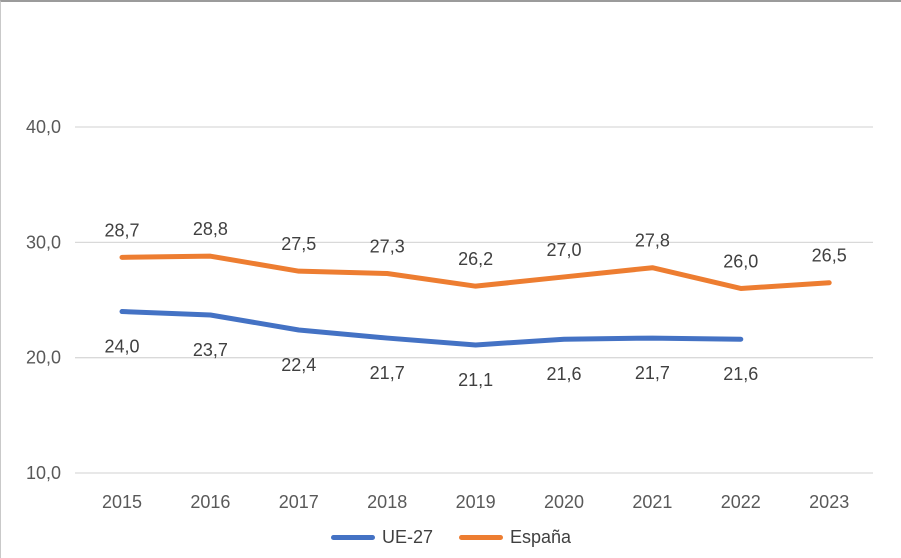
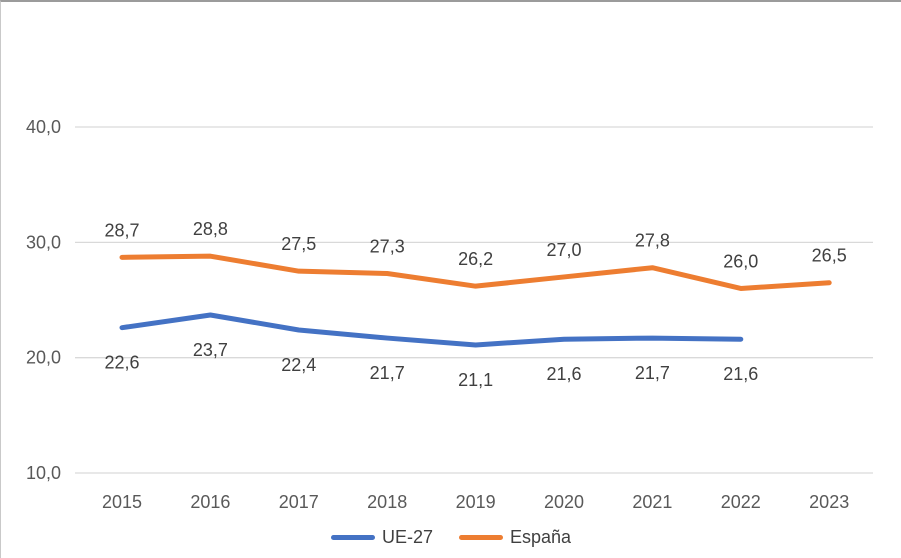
UE-27/2015: 24,0 -> 22,6
